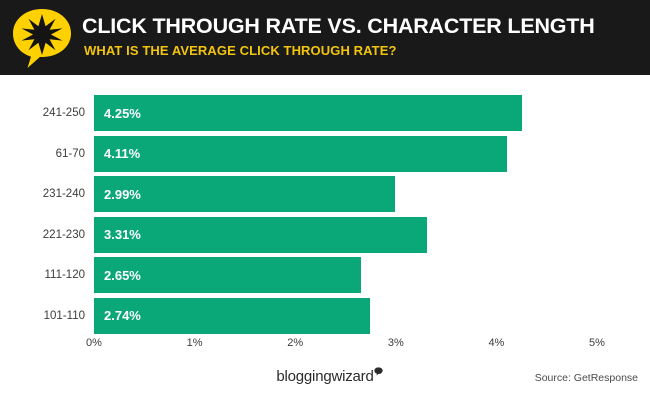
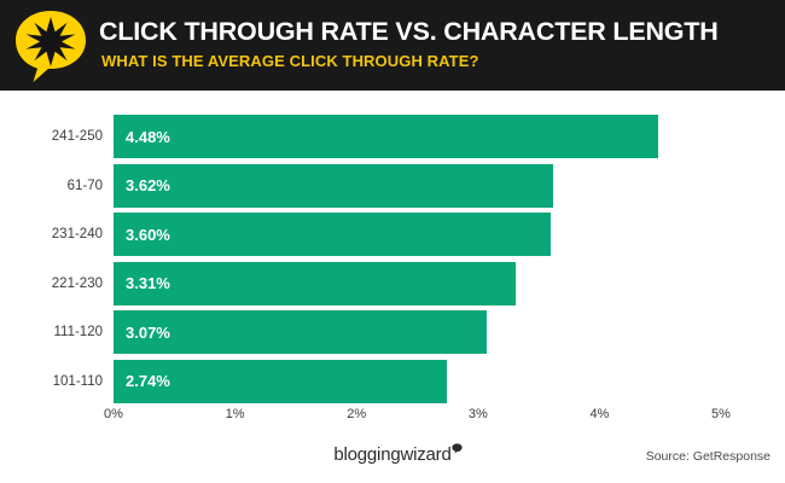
241-250: 4.25% -> 4.48%
61-70: 4.11% -> 3.62%
231-240: 2.99% -> 3.60%
111-120: 2.65% -> 3.07%
